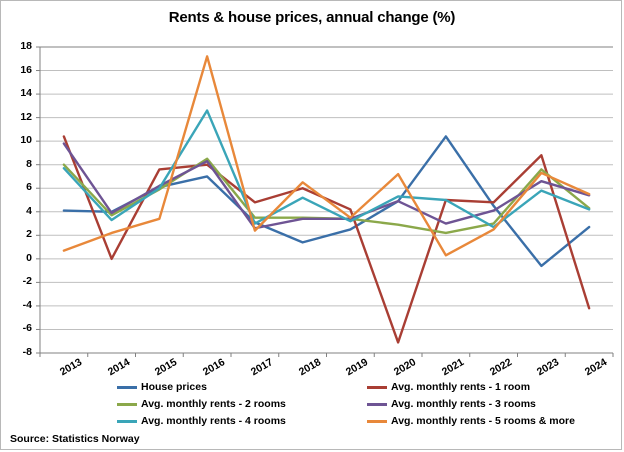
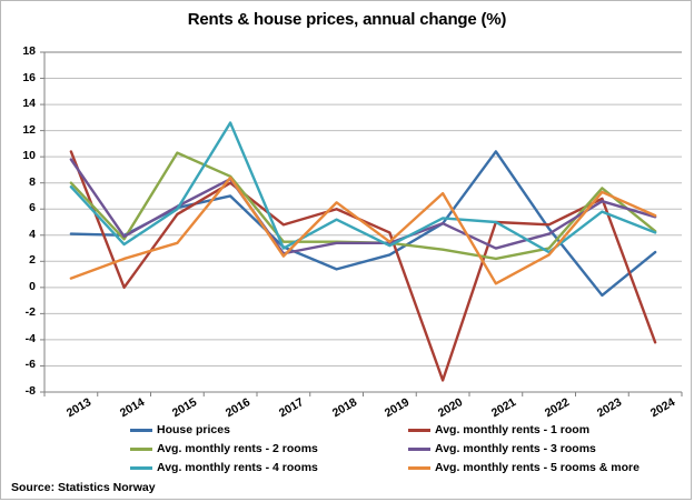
Avg. monthly rents - 1 room/2015: 7.6 -> 5.6
Avg. monthly rents - 2 rooms/2015: 5.9 -> 10.3
Avg. monthly rents - 5 rooms & more/2016: 17.2 -> 8.4
Avg. monthly rents - 1 room/2023: 8.8 -> 6.8
